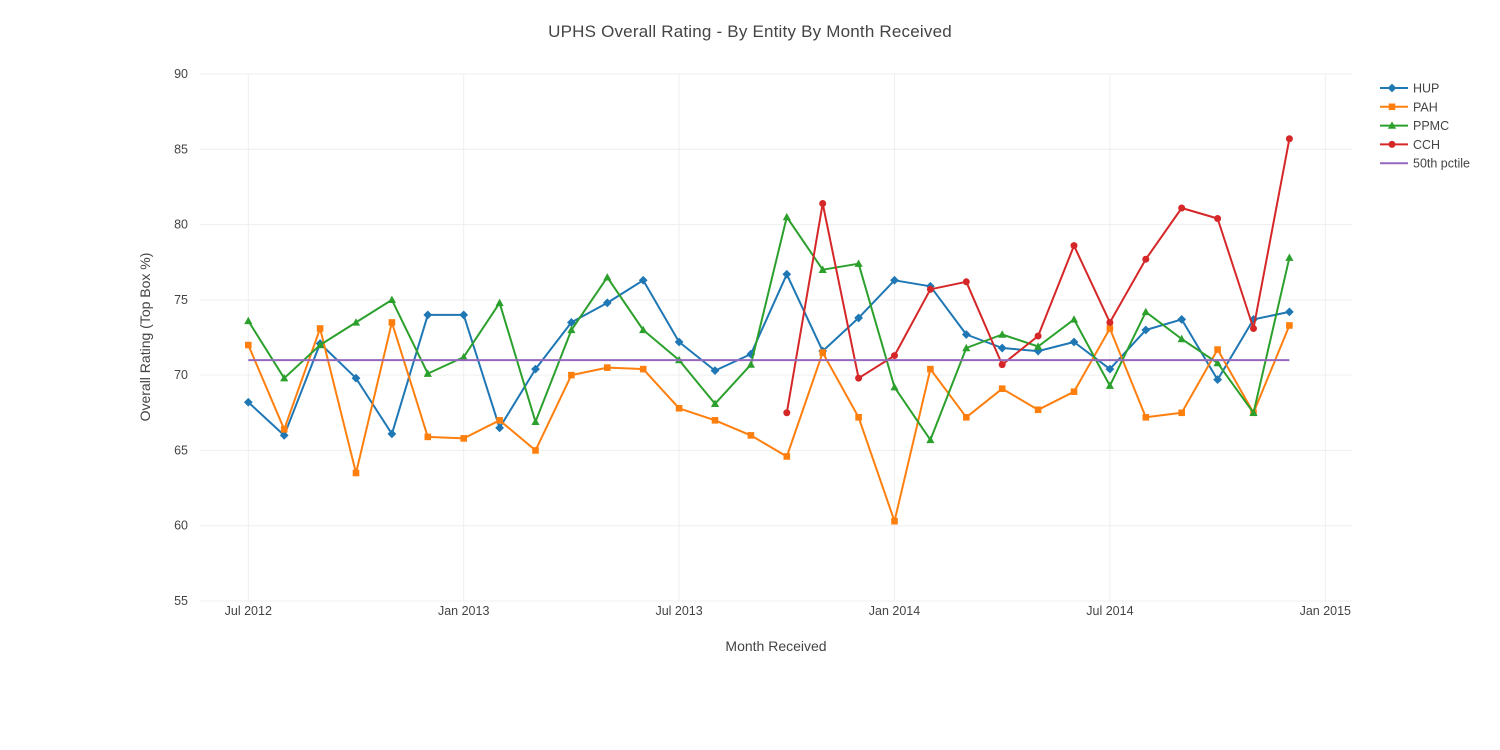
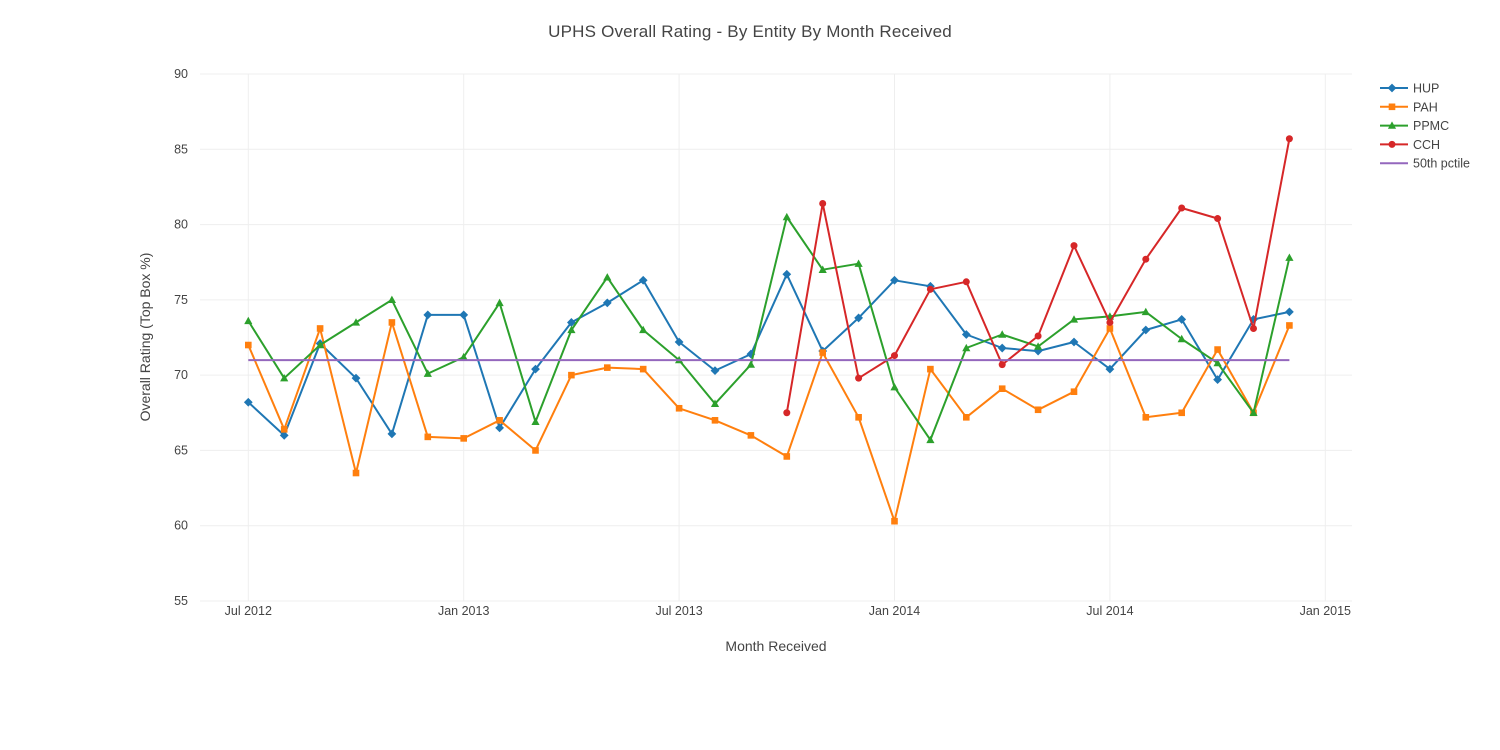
PPMC/Jul 2014: 69.3 -> 73.9
